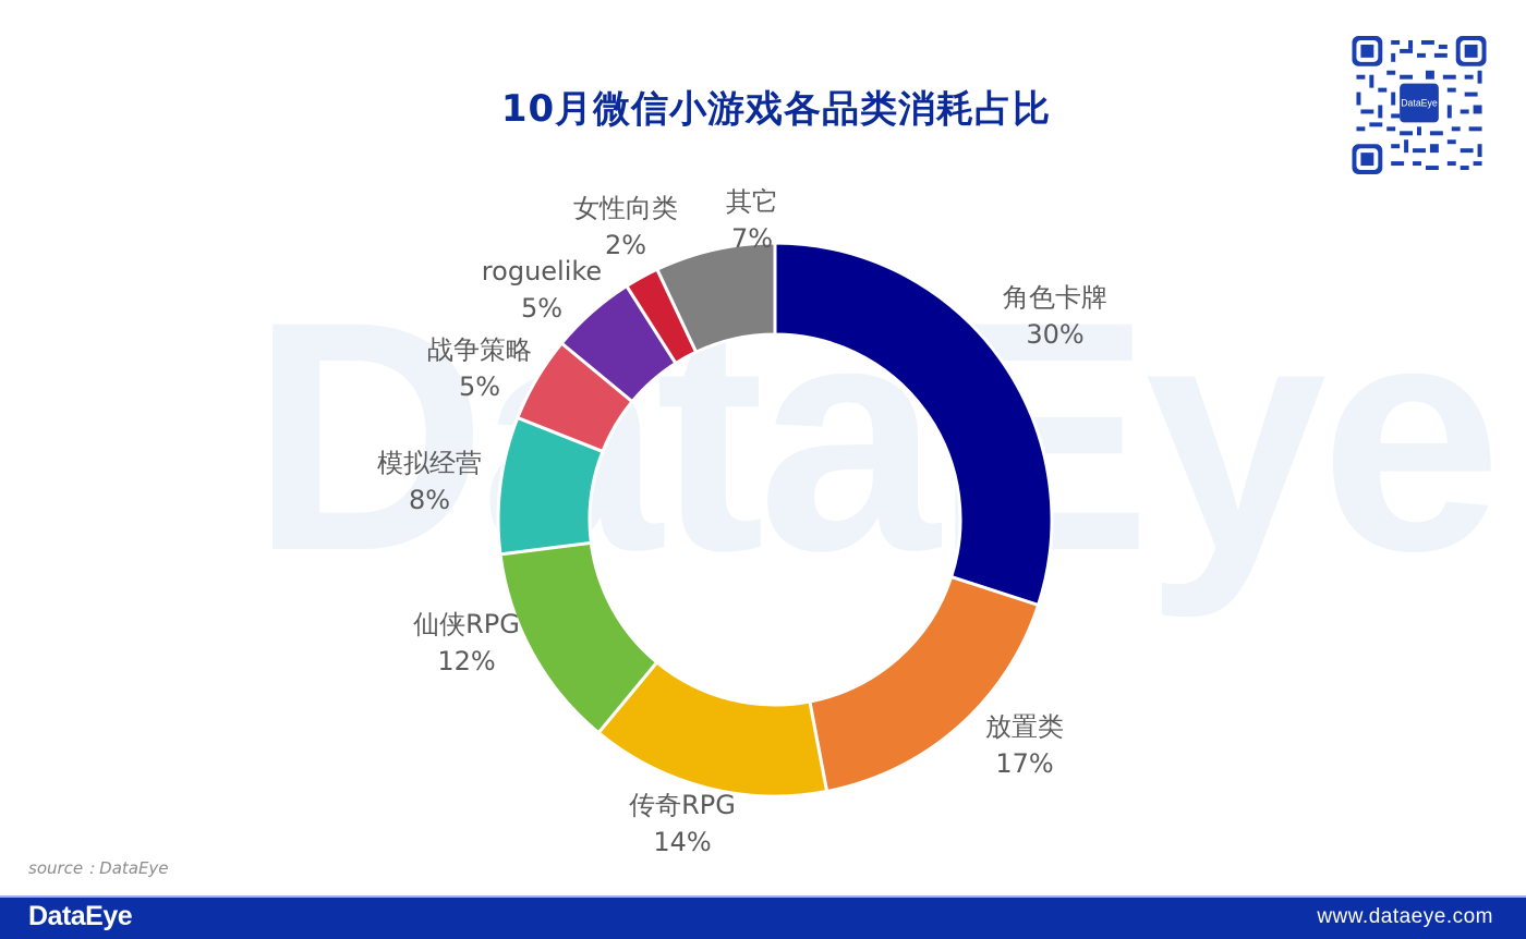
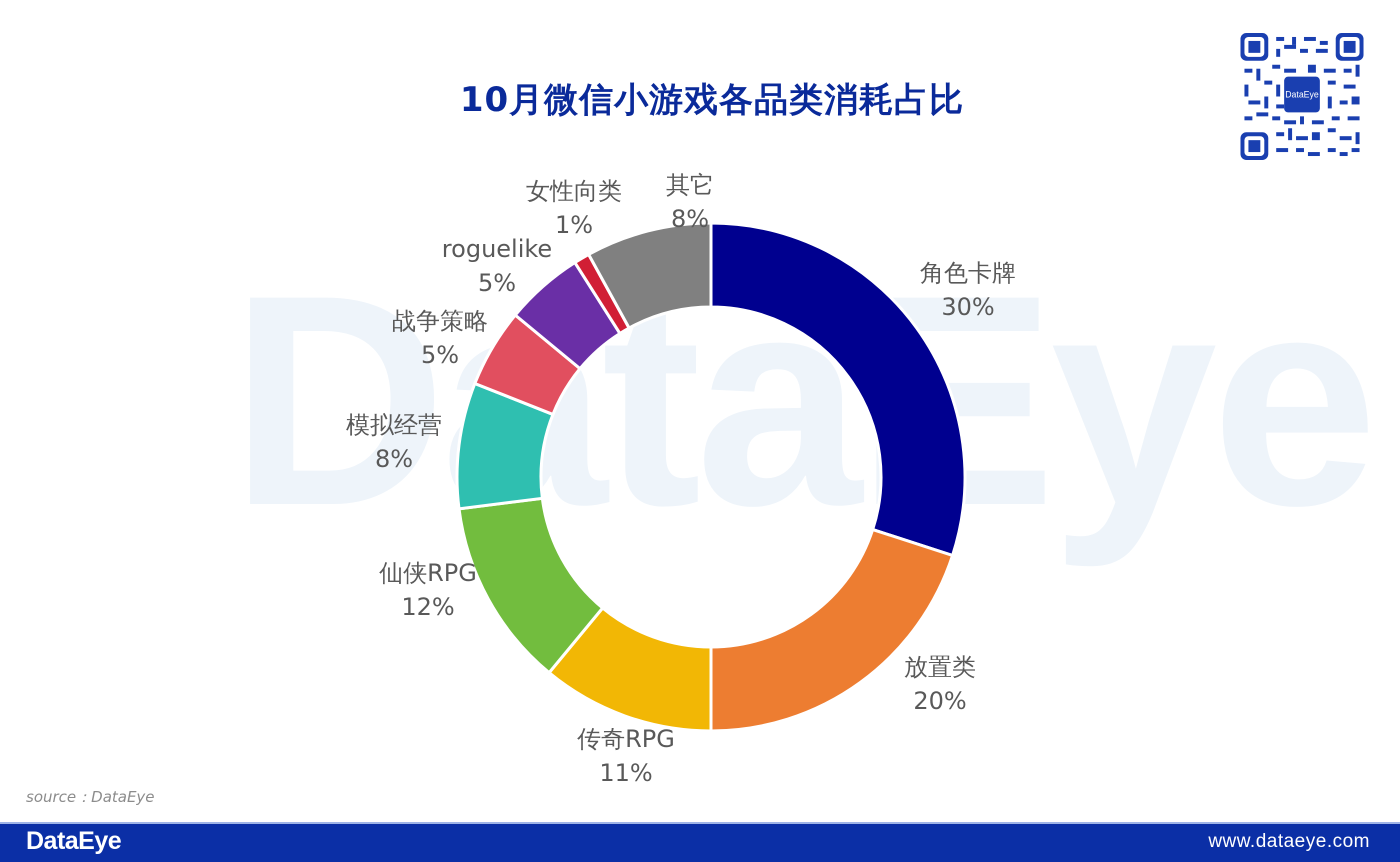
放置类: 17% -> 20%
传奇RPG: 14% -> 11%
女性向类: 2% -> 1%
其它: 7% -> 8%
